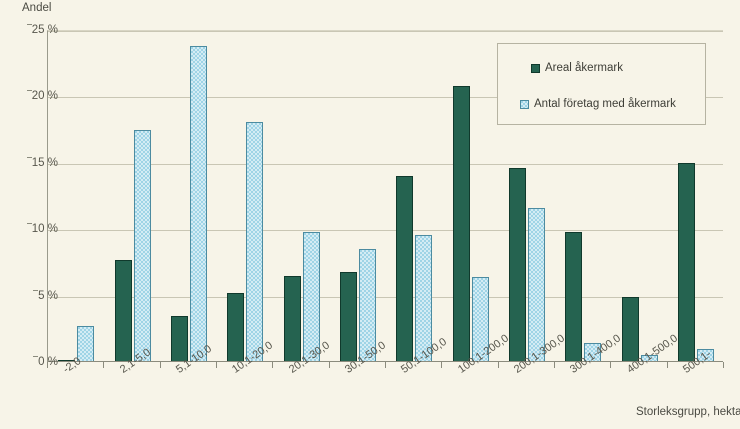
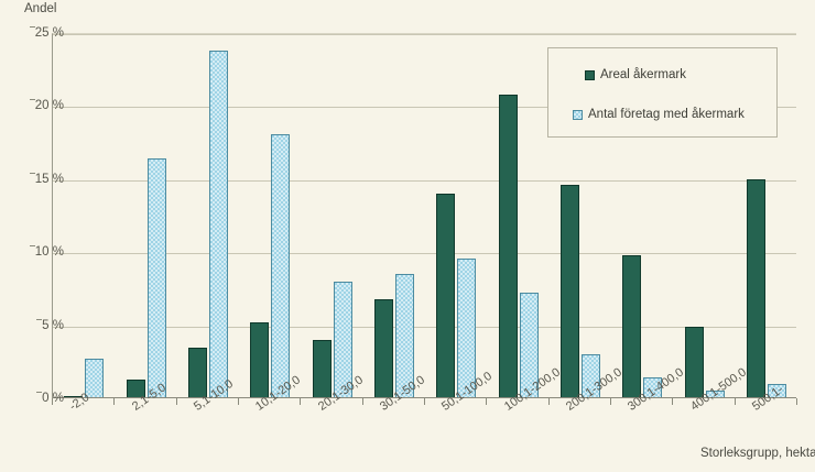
Areal åkermark/2,1-5,0: 7.7% -> 1.3%
Antal företag med åkermark/2,1-5,0: 17.5% -> 16.4%
Areal åkermark/20,1-30,0: 6.5% -> 4.0%
Antal företag med åkermark/20,1-30,0: 9.8% -> 8.0%
Antal företag med åkermark/100,1-200,0: 6.4% -> 7.2%
Antal företag med åkermark/200,1-300,0: 11.6% -> 3.0%
